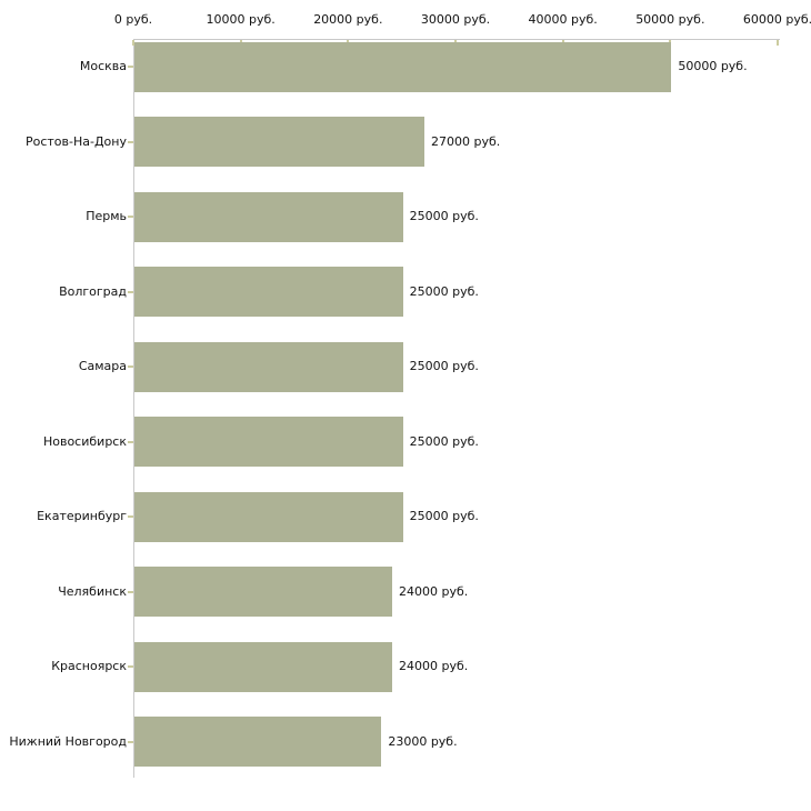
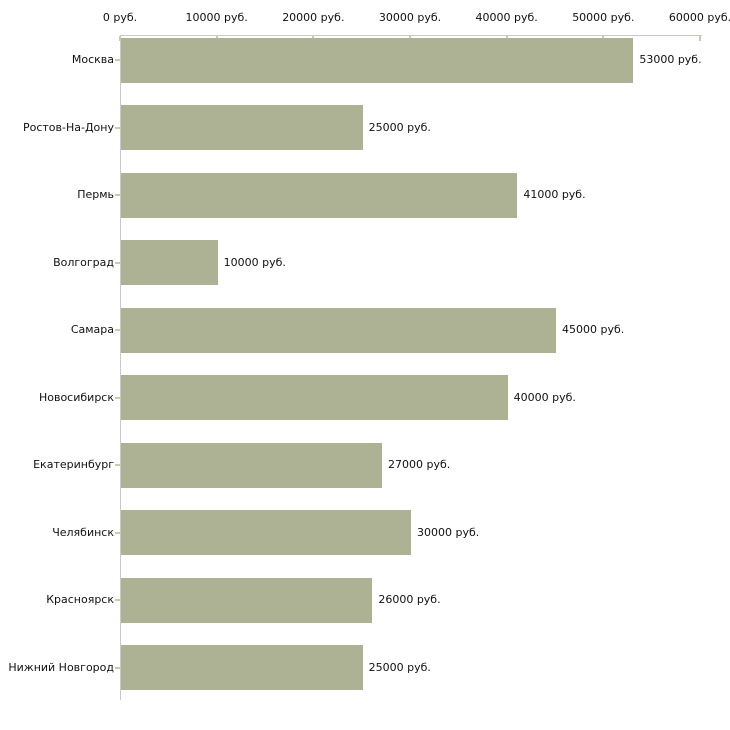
Москва: 50000 -> 53000
Ростов-На-Дону: 27000 -> 25000
Пермь: 25000 -> 41000
Волгоград: 25000 -> 10000
Самара: 25000 -> 45000
Новосибирск: 25000 -> 40000
Екатеринбург: 25000 -> 27000
Челябинск: 24000 -> 30000
Красноярск: 24000 -> 26000
Нижний Новгород: 23000 -> 25000
